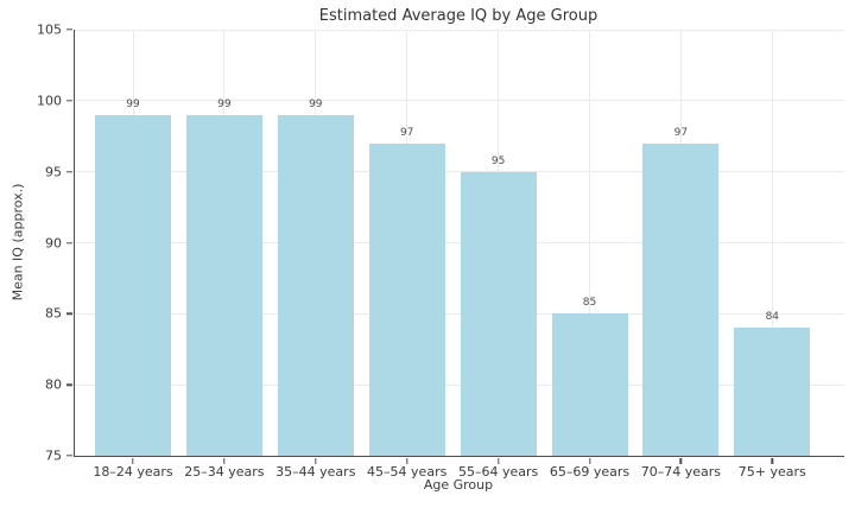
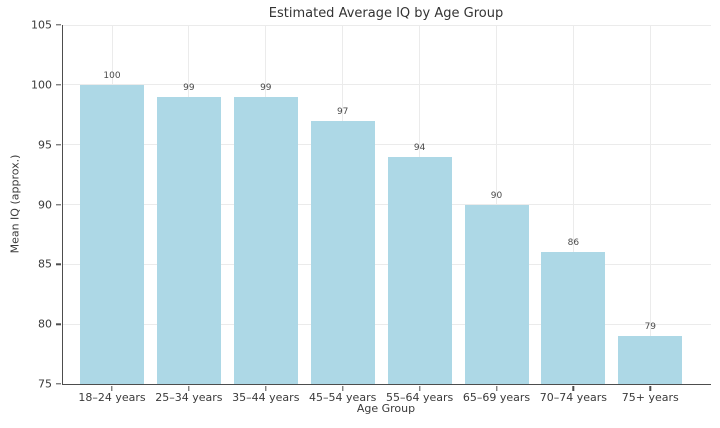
18–24 years: 99 -> 100
55–64 years: 95 -> 94
65–69 years: 85 -> 90
70–74 years: 97 -> 86
75+ years: 84 -> 79
